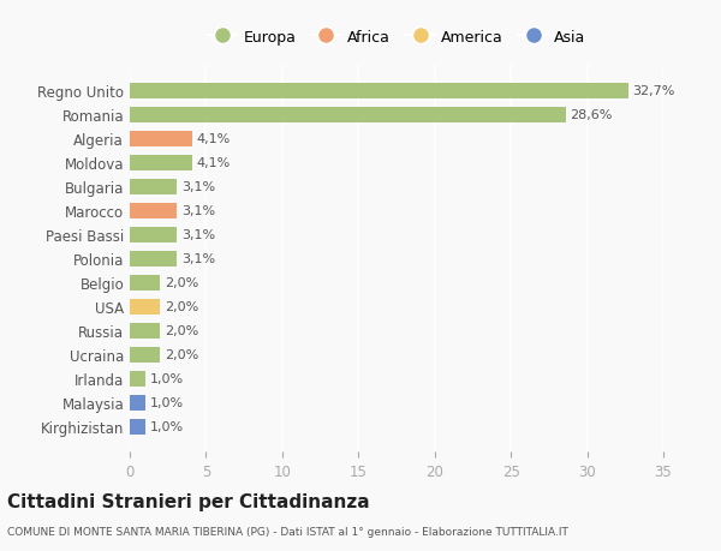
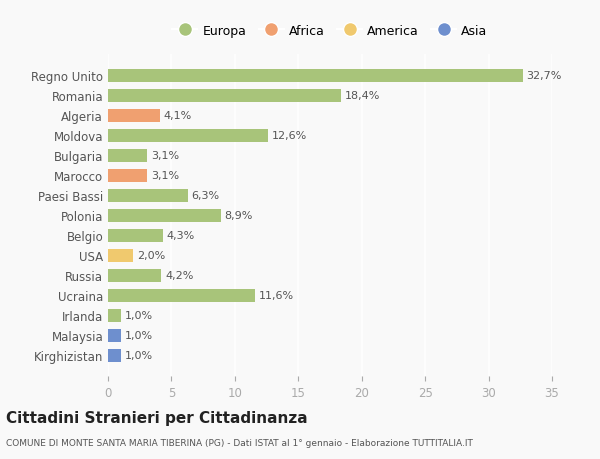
Romania: 28,6% -> 18,4%
Moldova: 4,1% -> 12,6%
Paesi Bassi: 3,1% -> 6,3%
Polonia: 3,1% -> 8,9%
Belgio: 2,0% -> 4,3%
Russia: 2,0% -> 4,2%
Ucraina: 2,0% -> 11,6%
